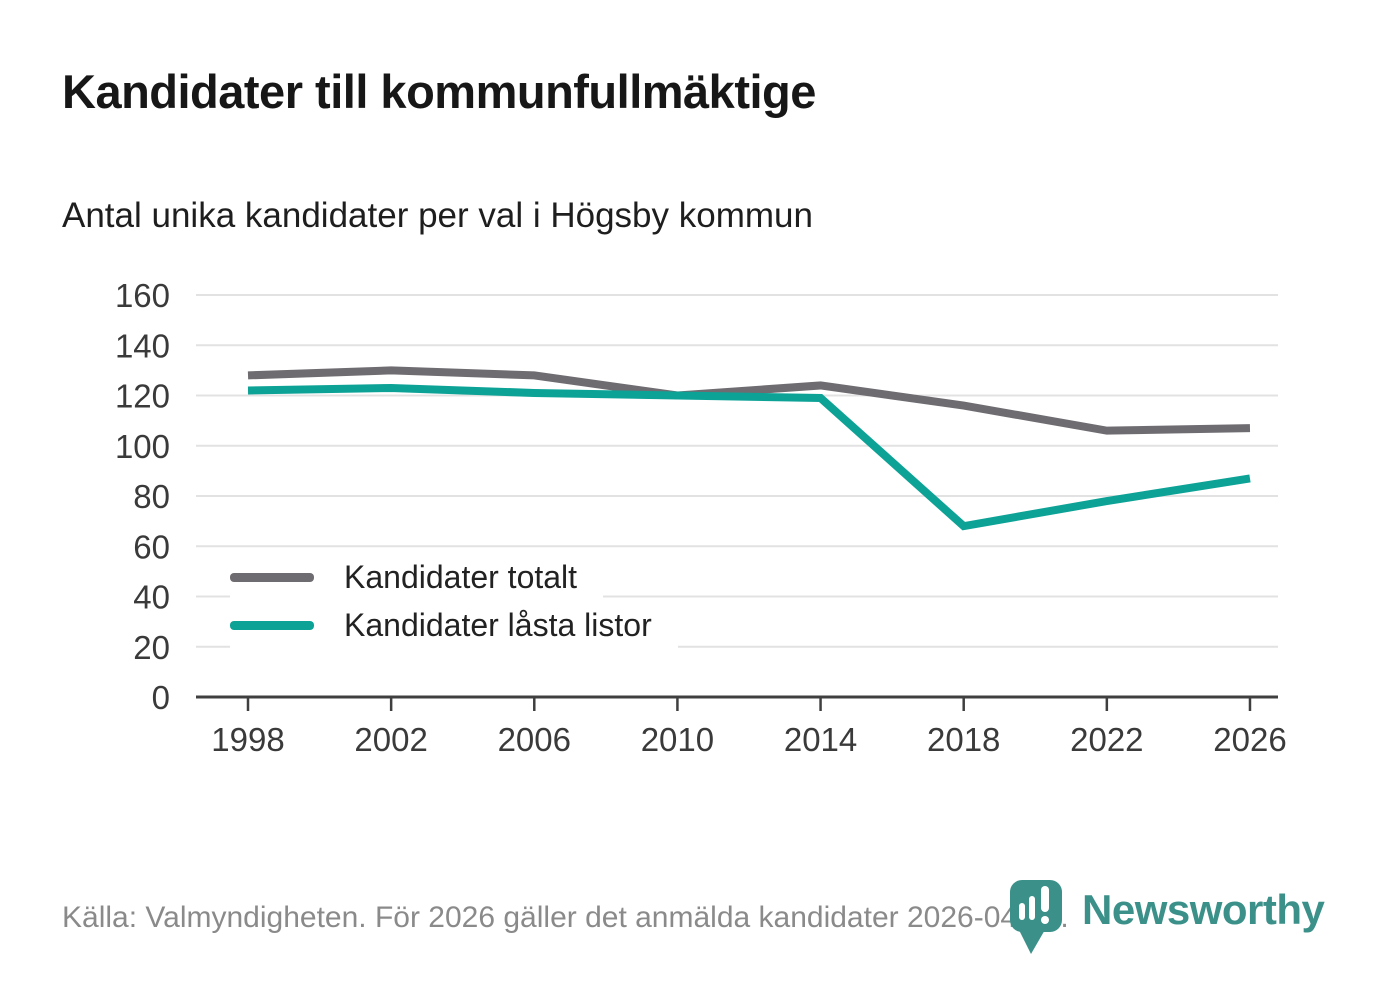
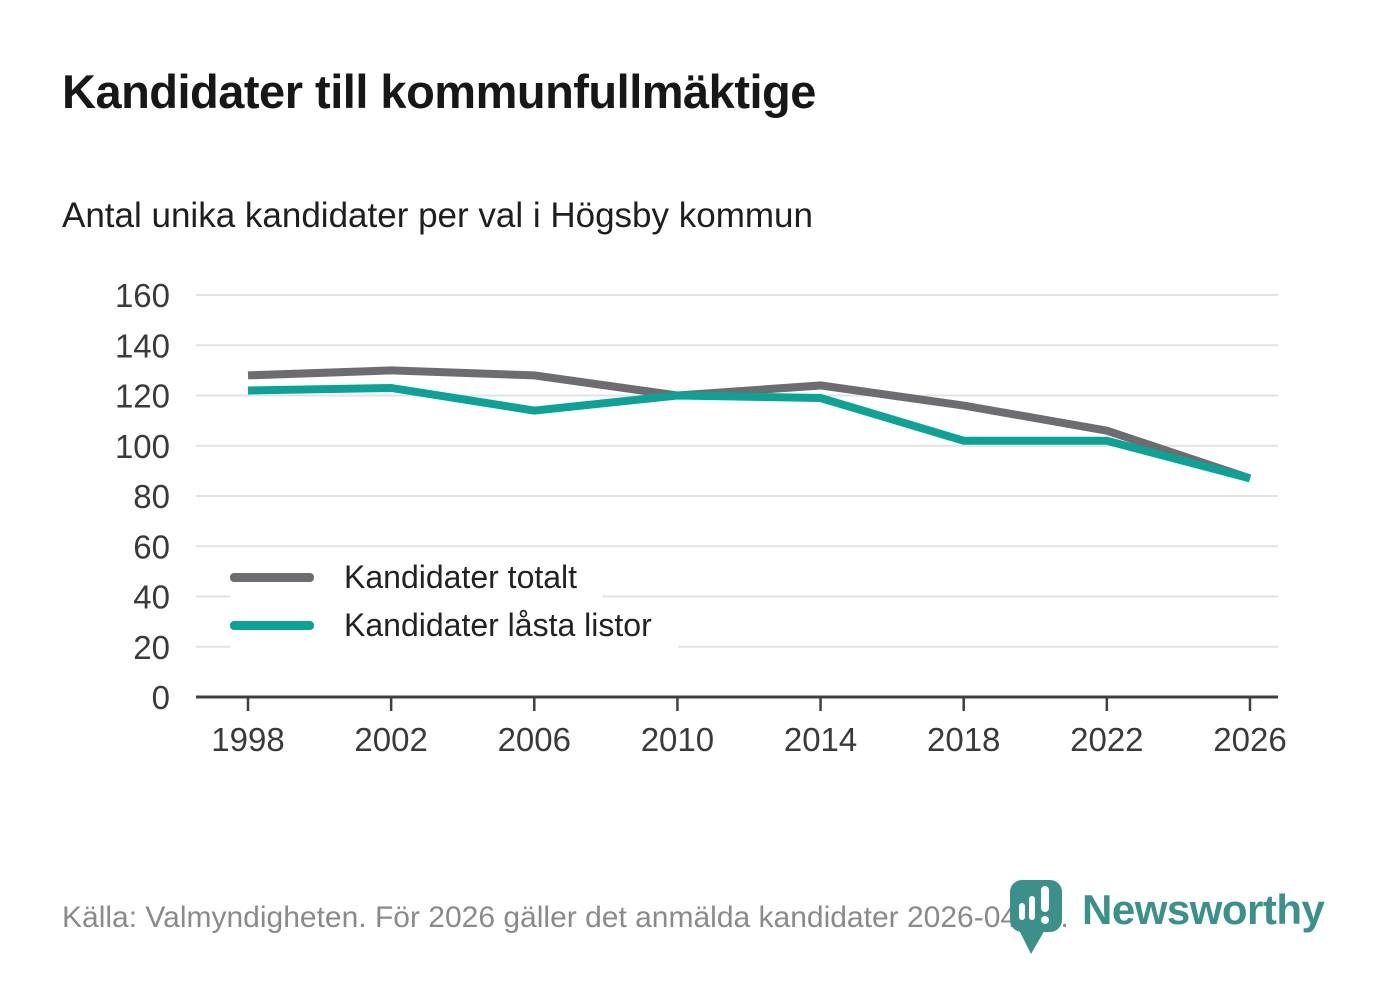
Kandidater låsta listor/2006: 121 -> 114
Kandidater låsta listor/2018: 68 -> 102
Kandidater låsta listor/2022: 78 -> 102
Kandidater totalt/2026: 107 -> 87
